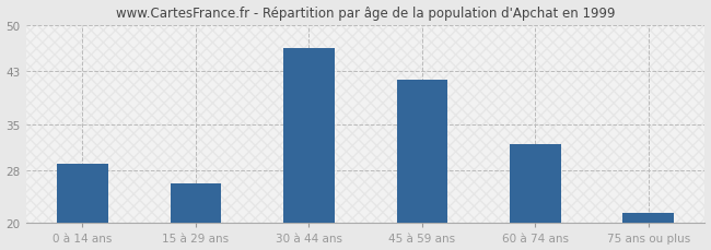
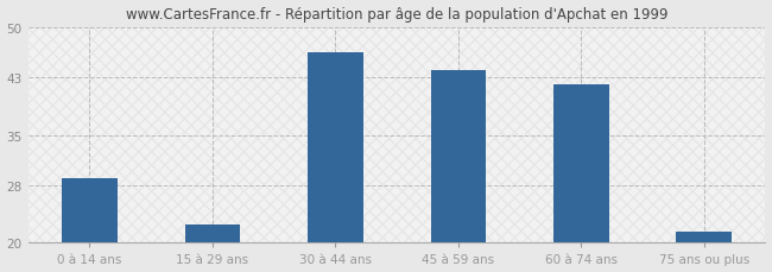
15 à 29 ans: 26.0 -> 22.5
45 à 59 ans: 41.8 -> 44.0
60 à 74 ans: 32.0 -> 42.0
